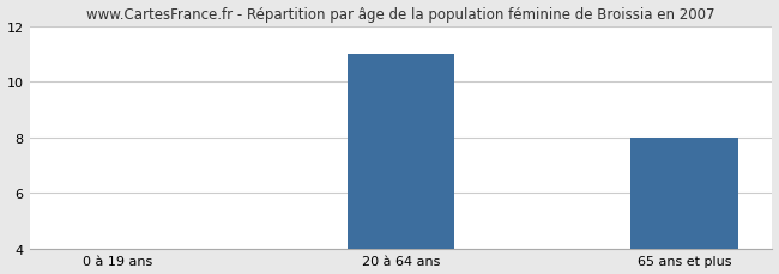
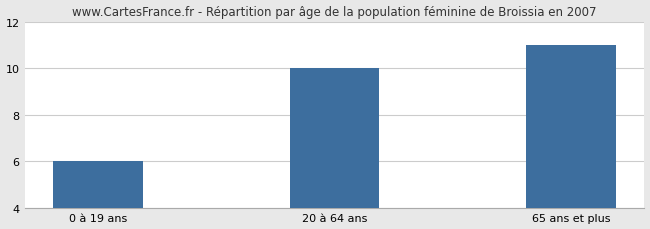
0 à 19 ans: 4 -> 6
20 à 64 ans: 11 -> 10
65 ans et plus: 8 -> 11
